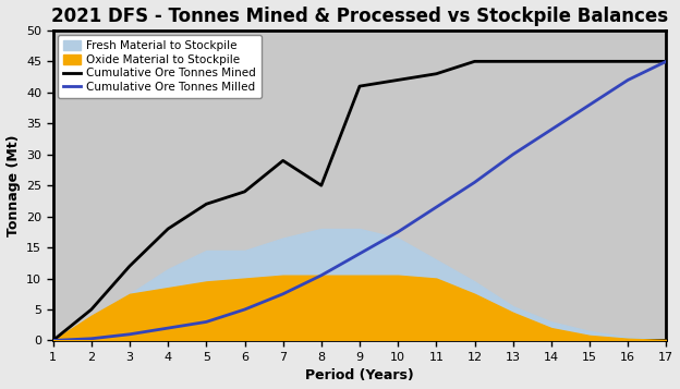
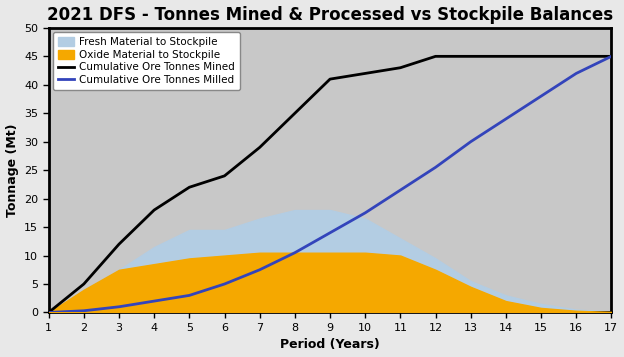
Cumulative Ore Tonnes Mined/8: 25 -> 35
